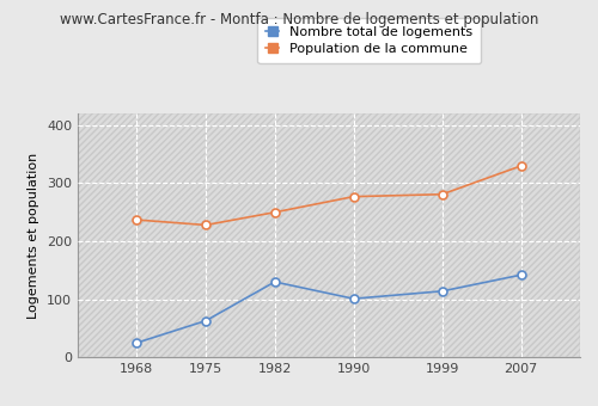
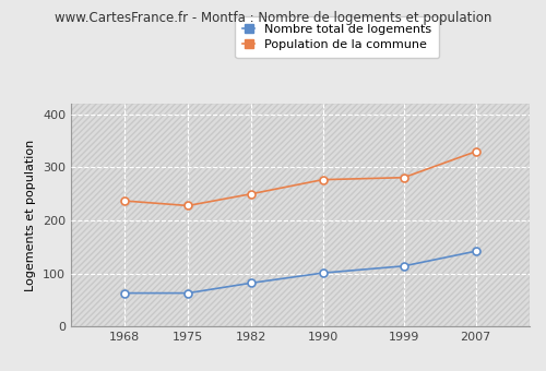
Nombre total de logements/1968: 25 -> 63
Nombre total de logements/1982: 130 -> 82
